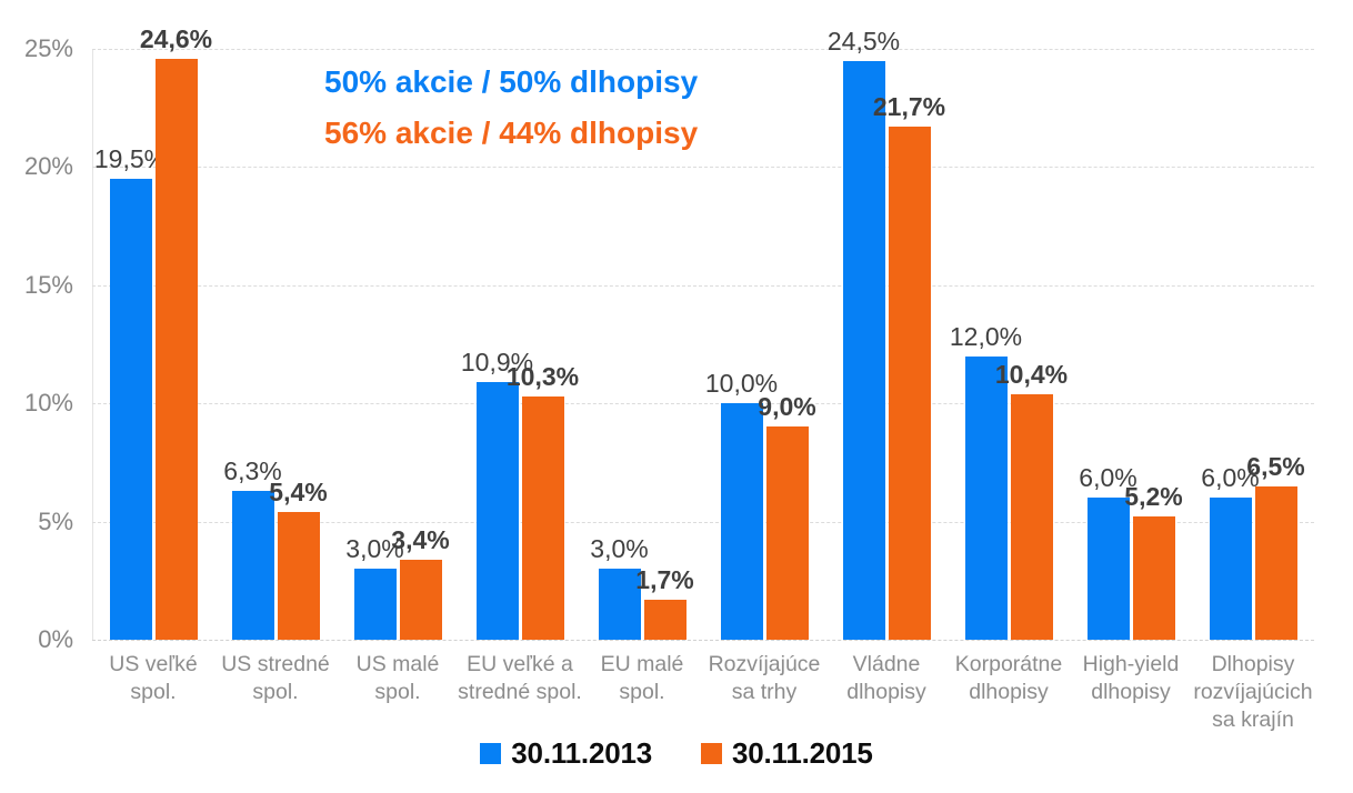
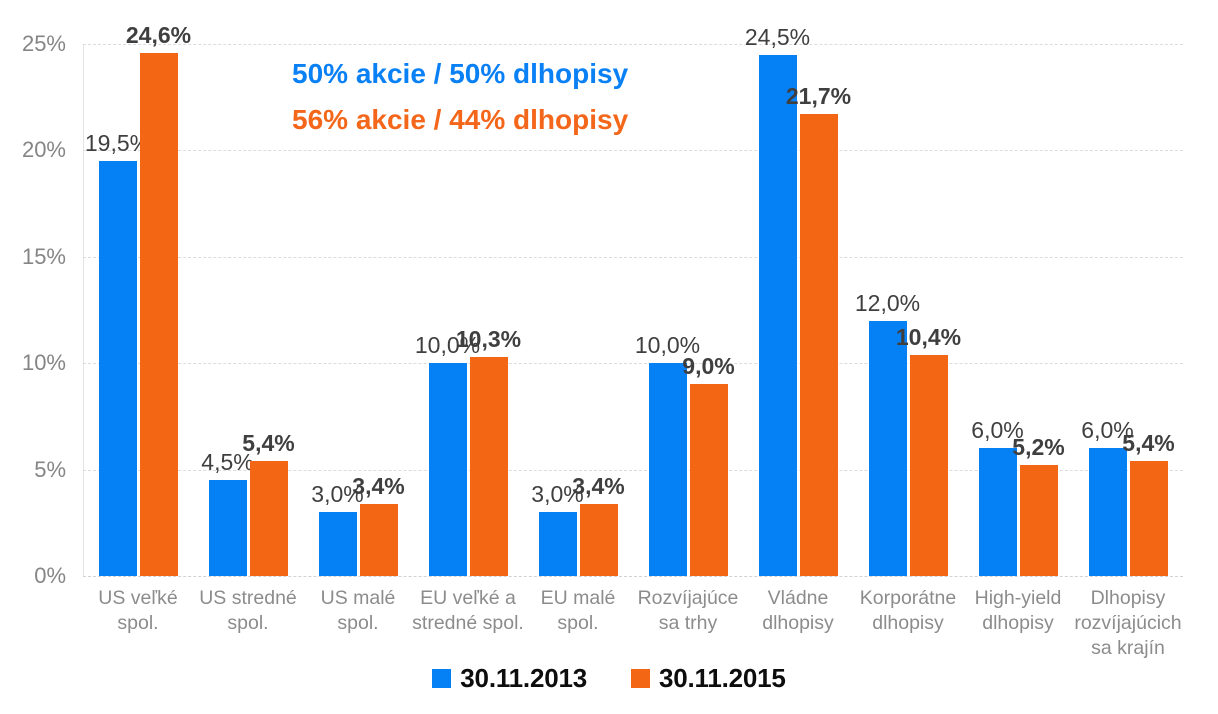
30.11.2013/US stredné spol.: 6,3% -> 4,5%
30.11.2013/EU veľké a stredné spol.: 10,9% -> 10,0%
30.11.2015/EU malé spol.: 1,7% -> 3,4%
30.11.2015/Dlhopisy rozvíjajúcich sa krajín: 6,5% -> 5,4%
